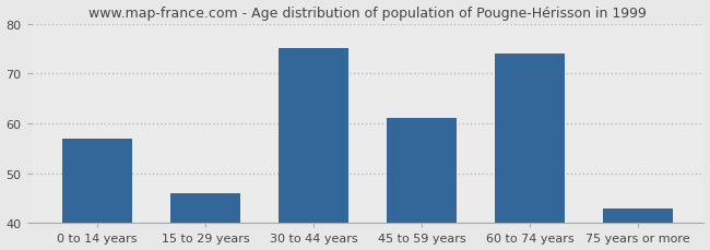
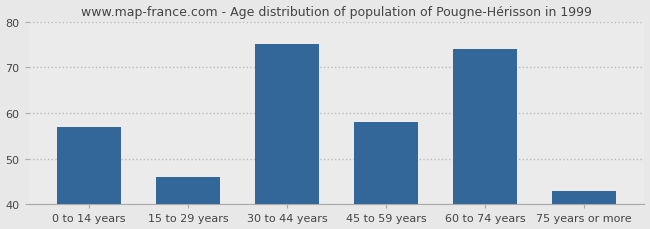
45 to 59 years: 61 -> 58
